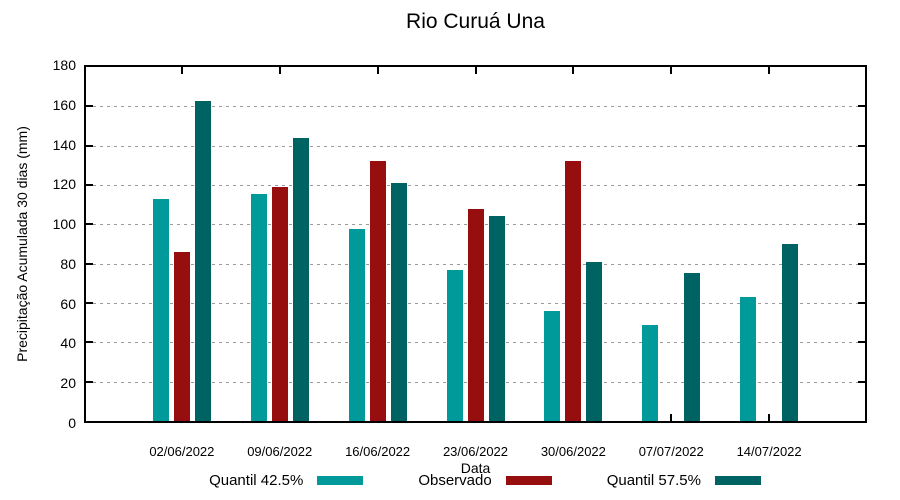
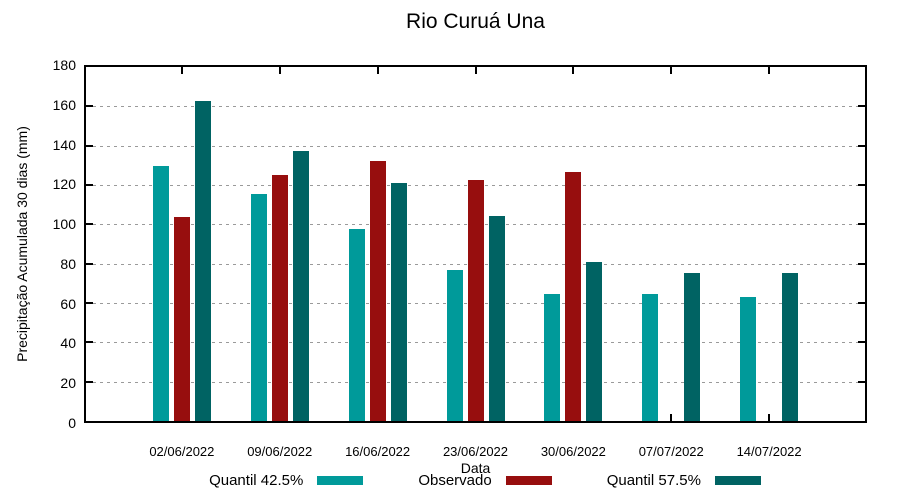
Quantil 42.5%/02/06/2022: 113 -> 130
Observado/02/06/2022: 86 -> 104
Observado/09/06/2022: 119 -> 125
Quantil 57.5%/09/06/2022: 144 -> 138
Observado/23/06/2022: 108 -> 122
Quantil 42.5%/30/06/2022: 56 -> 64
Observado/30/06/2022: 132 -> 126
Quantil 42.5%/07/07/2022: 49 -> 64
Quantil 57.5%/14/07/2022: 90 -> 76
